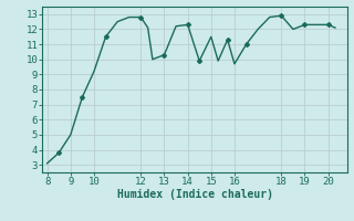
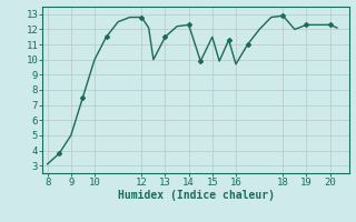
10: 9.2 -> 10.0
13: 10.3 -> 11.5
